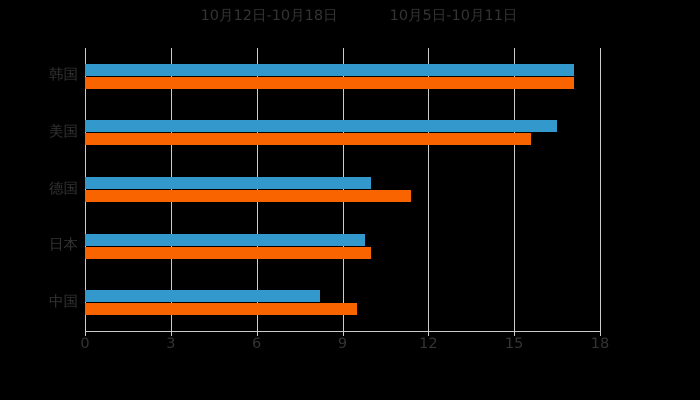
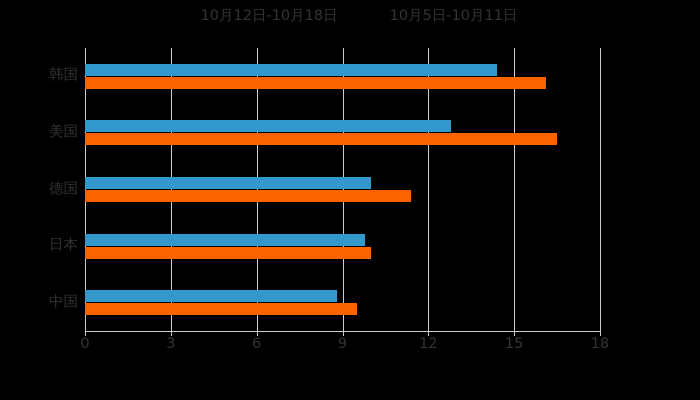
10月12日-10月18日/中国: 8.2 -> 8.8
10月12日-10月18日/美国: 16.5 -> 12.8
10月5日-10月11日/美国: 15.6 -> 16.5
10月12日-10月18日/韩国: 17.1 -> 14.4
10月5日-10月11日/韩国: 17.1 -> 16.1
